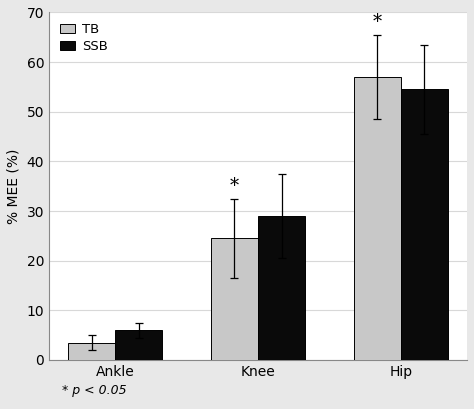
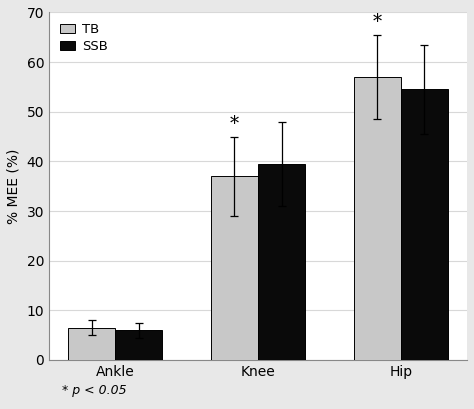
TB/Ankle: 3.5 -> 6.5
TB/Knee: 24.5 -> 37.0
SSB/Knee: 29.0 -> 39.5
